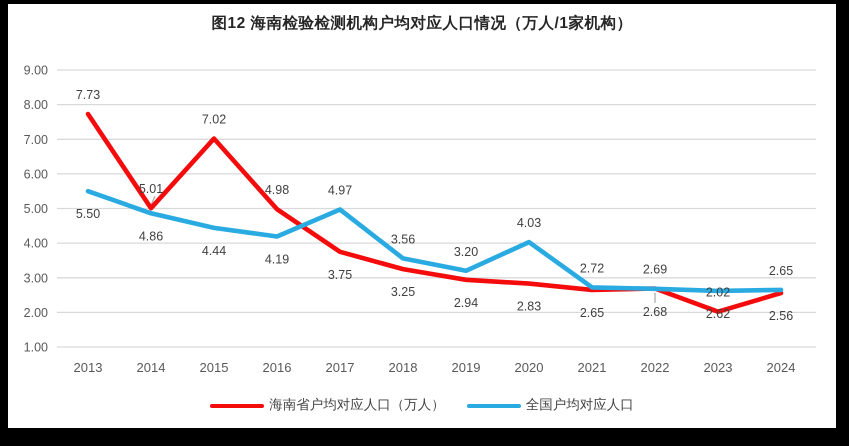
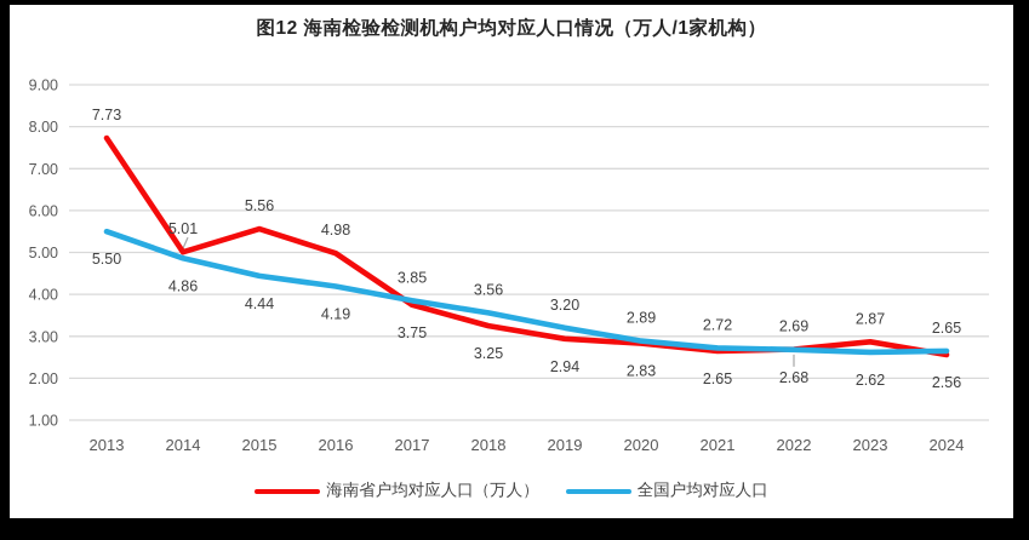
海南省户均对应人口（万人）/2015: 7.02 -> 5.56
全国户均对应人口/2017: 4.97 -> 3.85
全国户均对应人口/2020: 4.03 -> 2.89
海南省户均对应人口（万人）/2023: 2.02 -> 2.87
